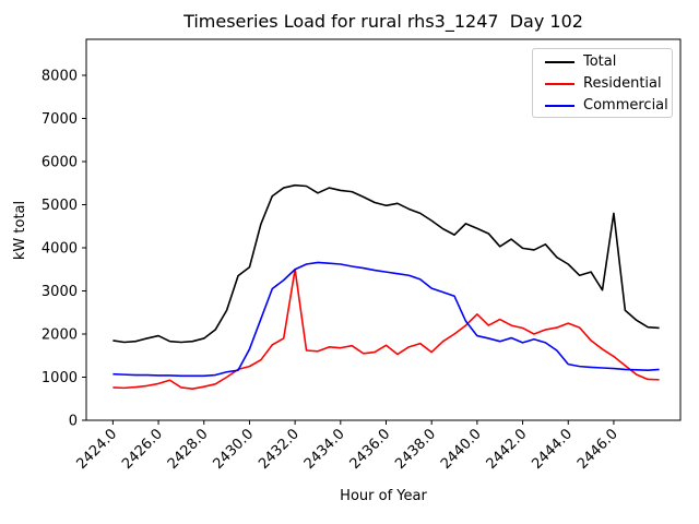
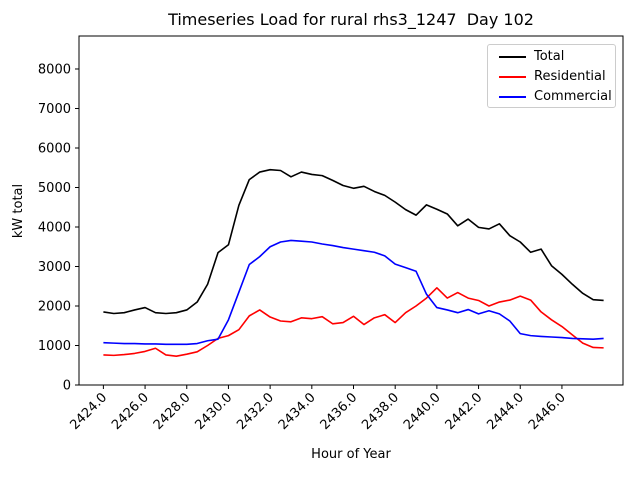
Residential/2432.0: 3500 -> 1700
Total/2446.0: 4800 -> 2800
